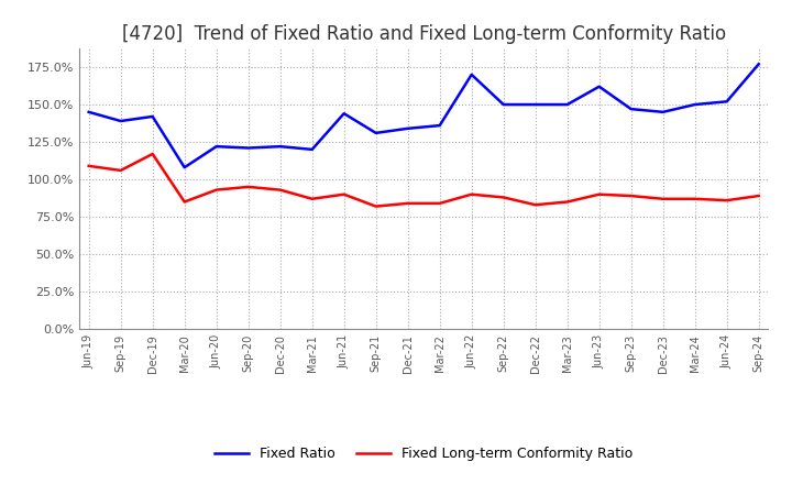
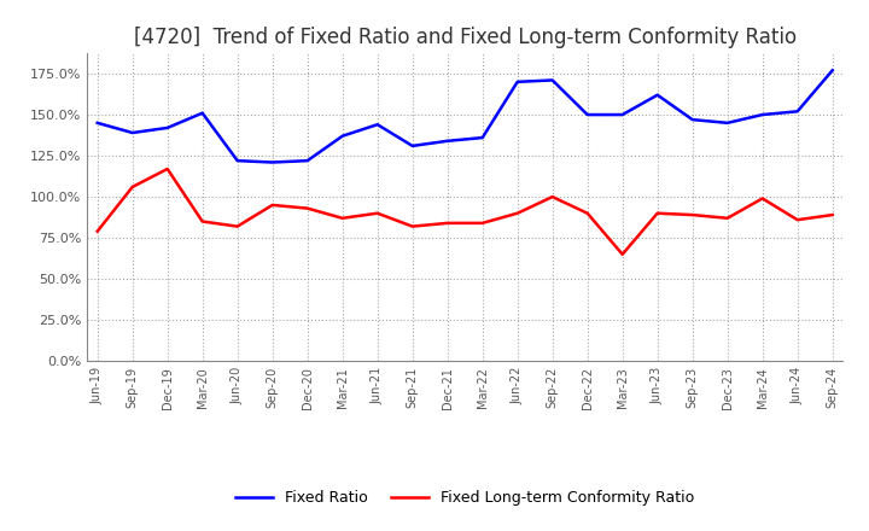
Fixed Long-term Conformity Ratio/Jun-19: 109% -> 79%
Fixed Ratio/Mar-20: 108% -> 151%
Fixed Long-term Conformity Ratio/Jun-20: 93% -> 82%
Fixed Ratio/Mar-21: 120% -> 137%
Fixed Ratio/Sep-22: 150% -> 171%
Fixed Long-term Conformity Ratio/Sep-22: 88% -> 100%
Fixed Long-term Conformity Ratio/Dec-22: 83% -> 90%
Fixed Long-term Conformity Ratio/Mar-23: 85% -> 65%
Fixed Long-term Conformity Ratio/Mar-24: 87% -> 99%
